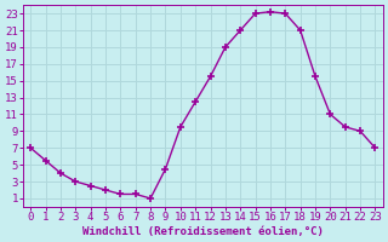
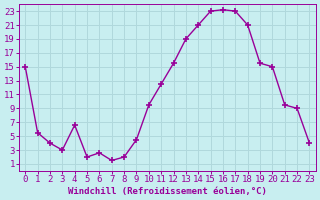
0: 7.0 -> 15.0
4: 2.5 -> 6.6
6: 1.5 -> 2.6
8: 1.0 -> 2.0
20: 11.0 -> 15.0
23: 7.0 -> 4.0
